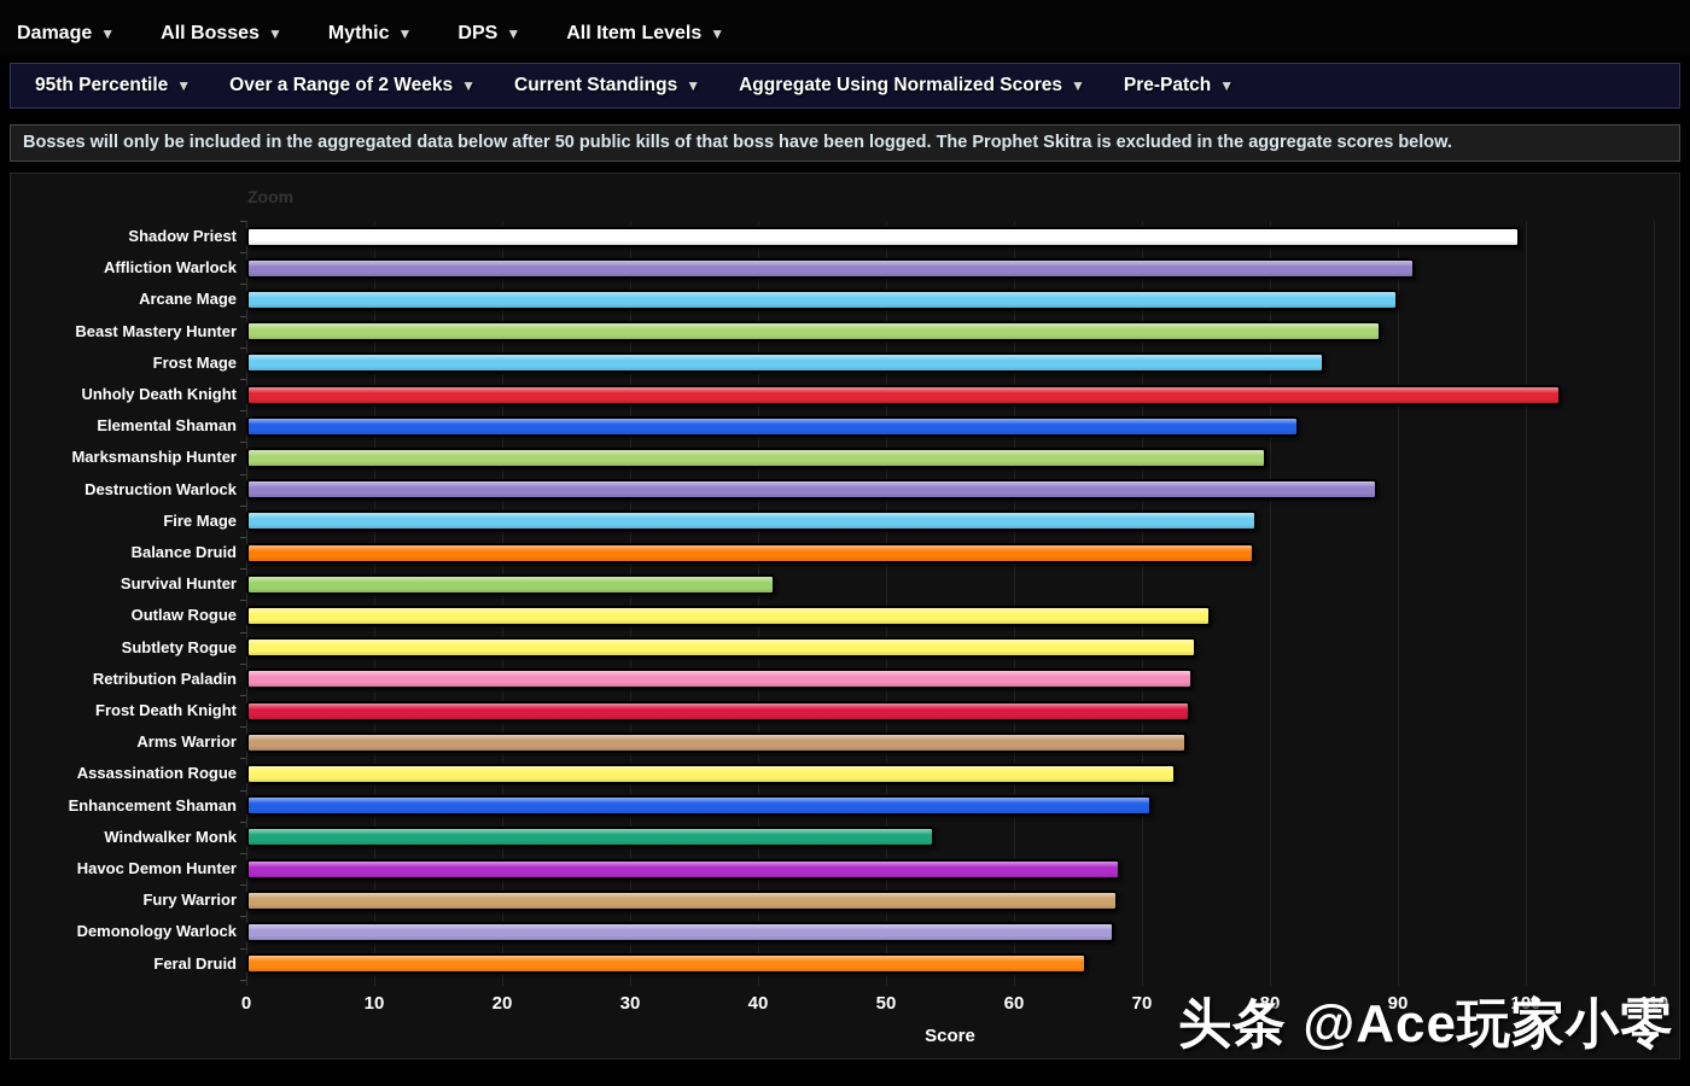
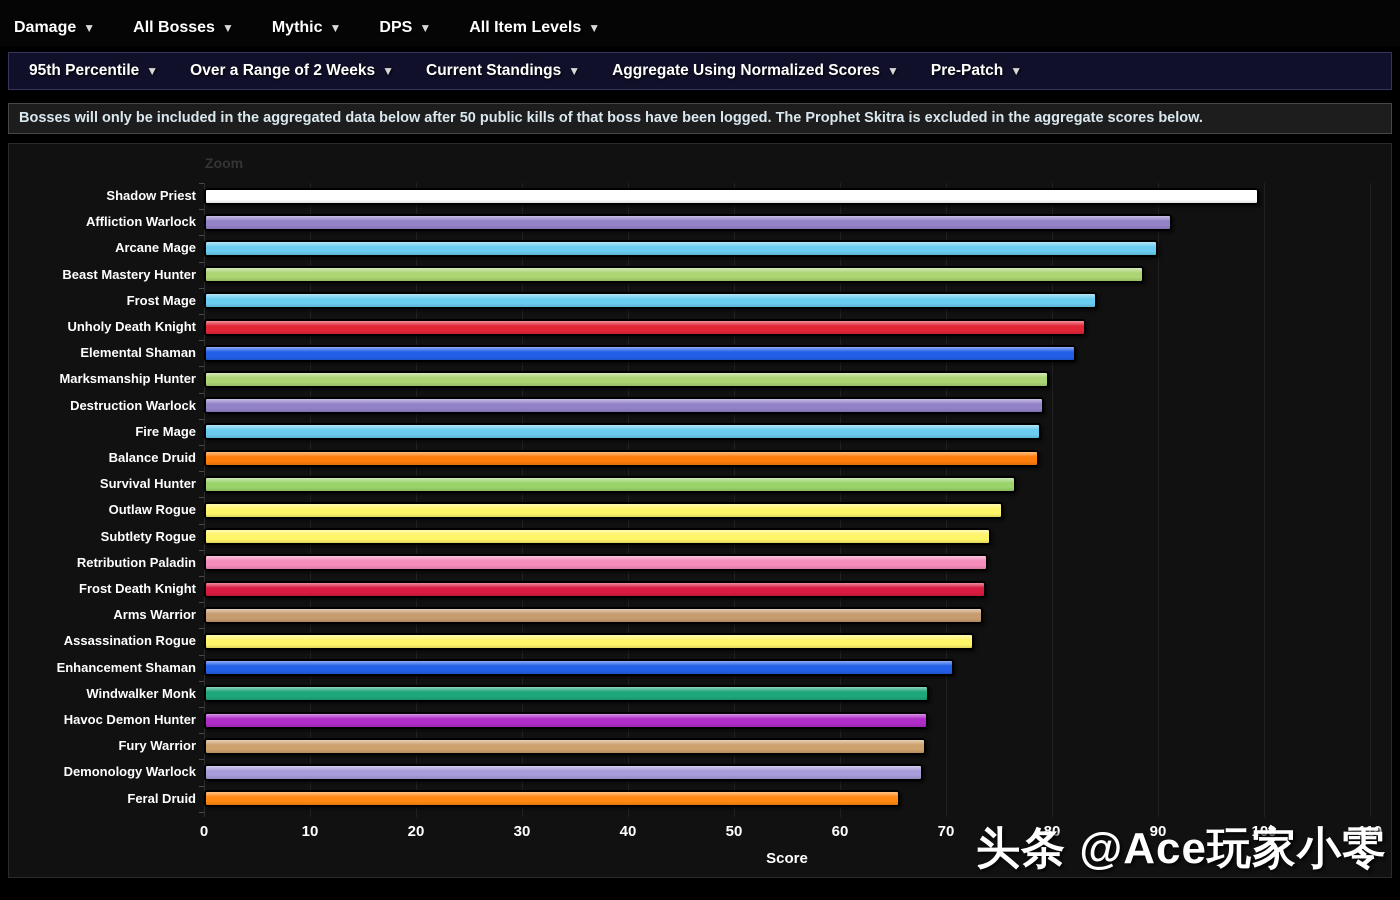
Unholy Death Knight: 102.7 -> 83.2
Destruction Warlock: 88.4 -> 79.2
Survival Hunter: 41.3 -> 76.6
Windwalker Monk: 53.8 -> 68.4
